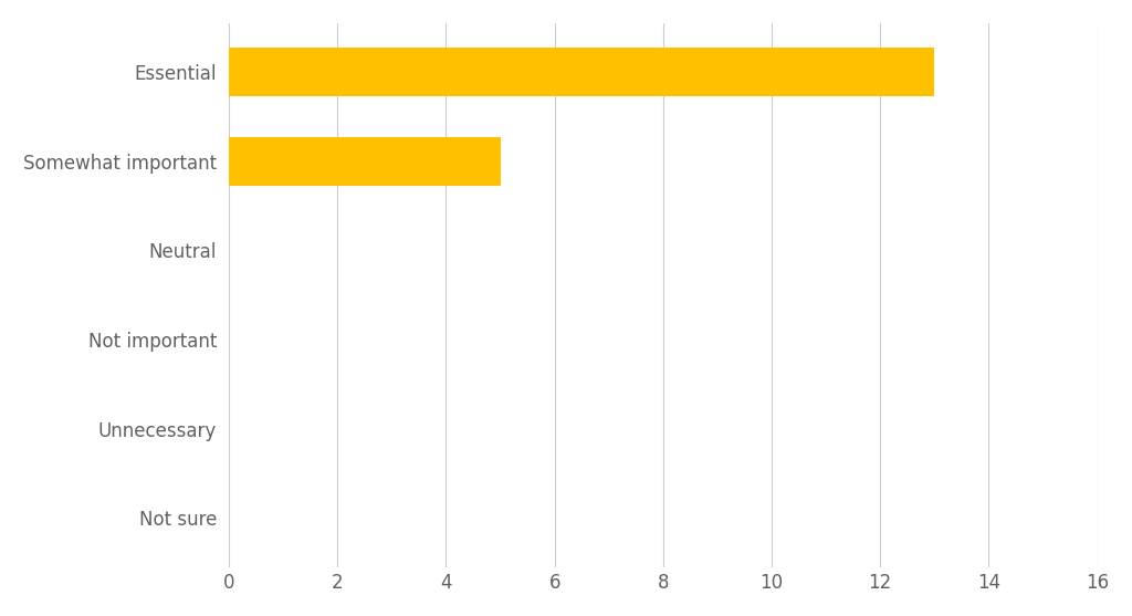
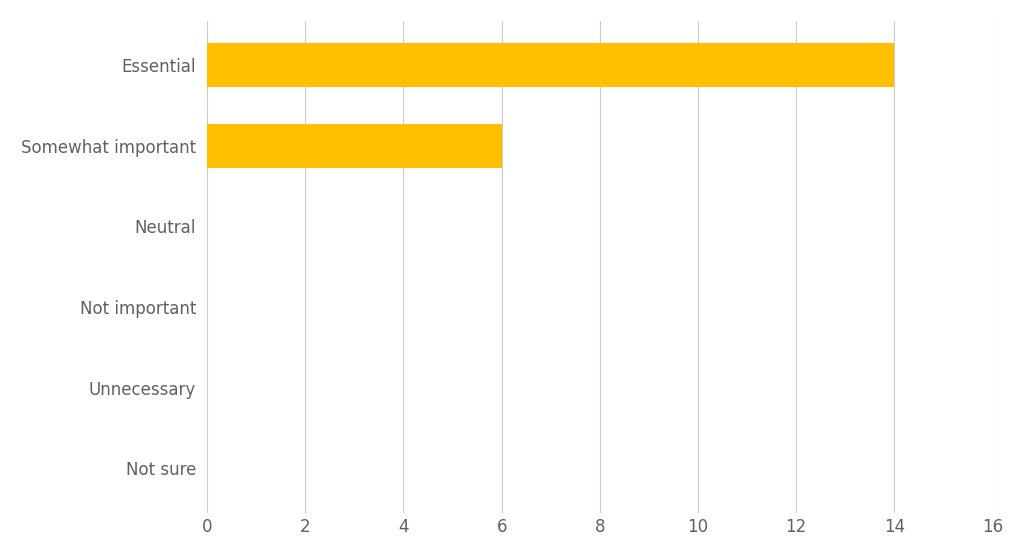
Essential: 13 -> 14
Somewhat important: 5 -> 6
